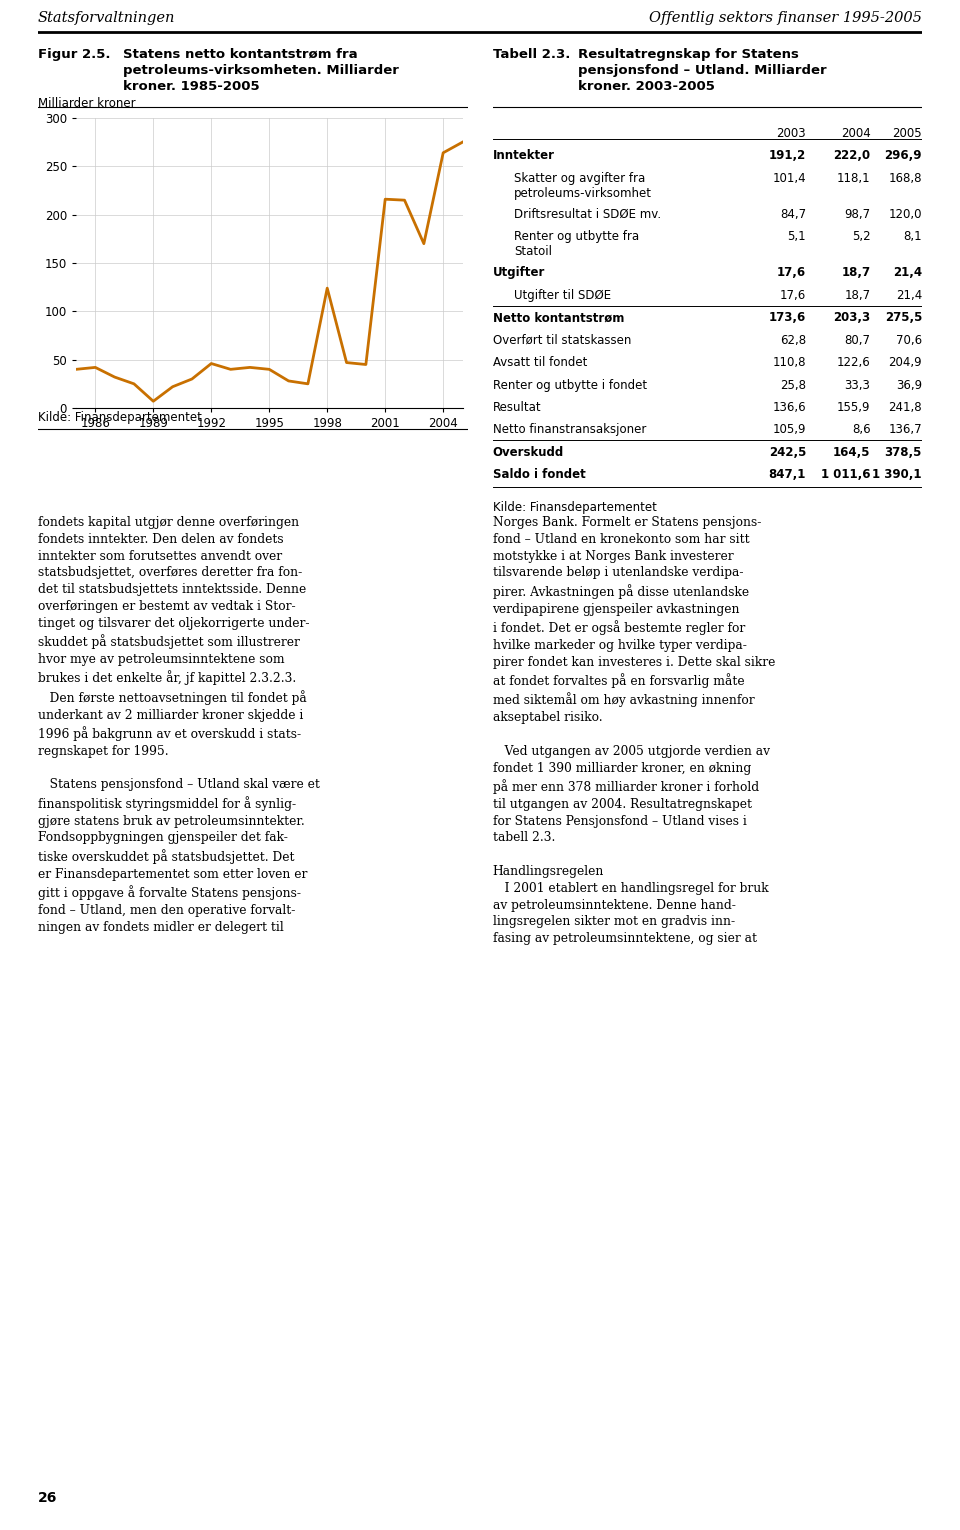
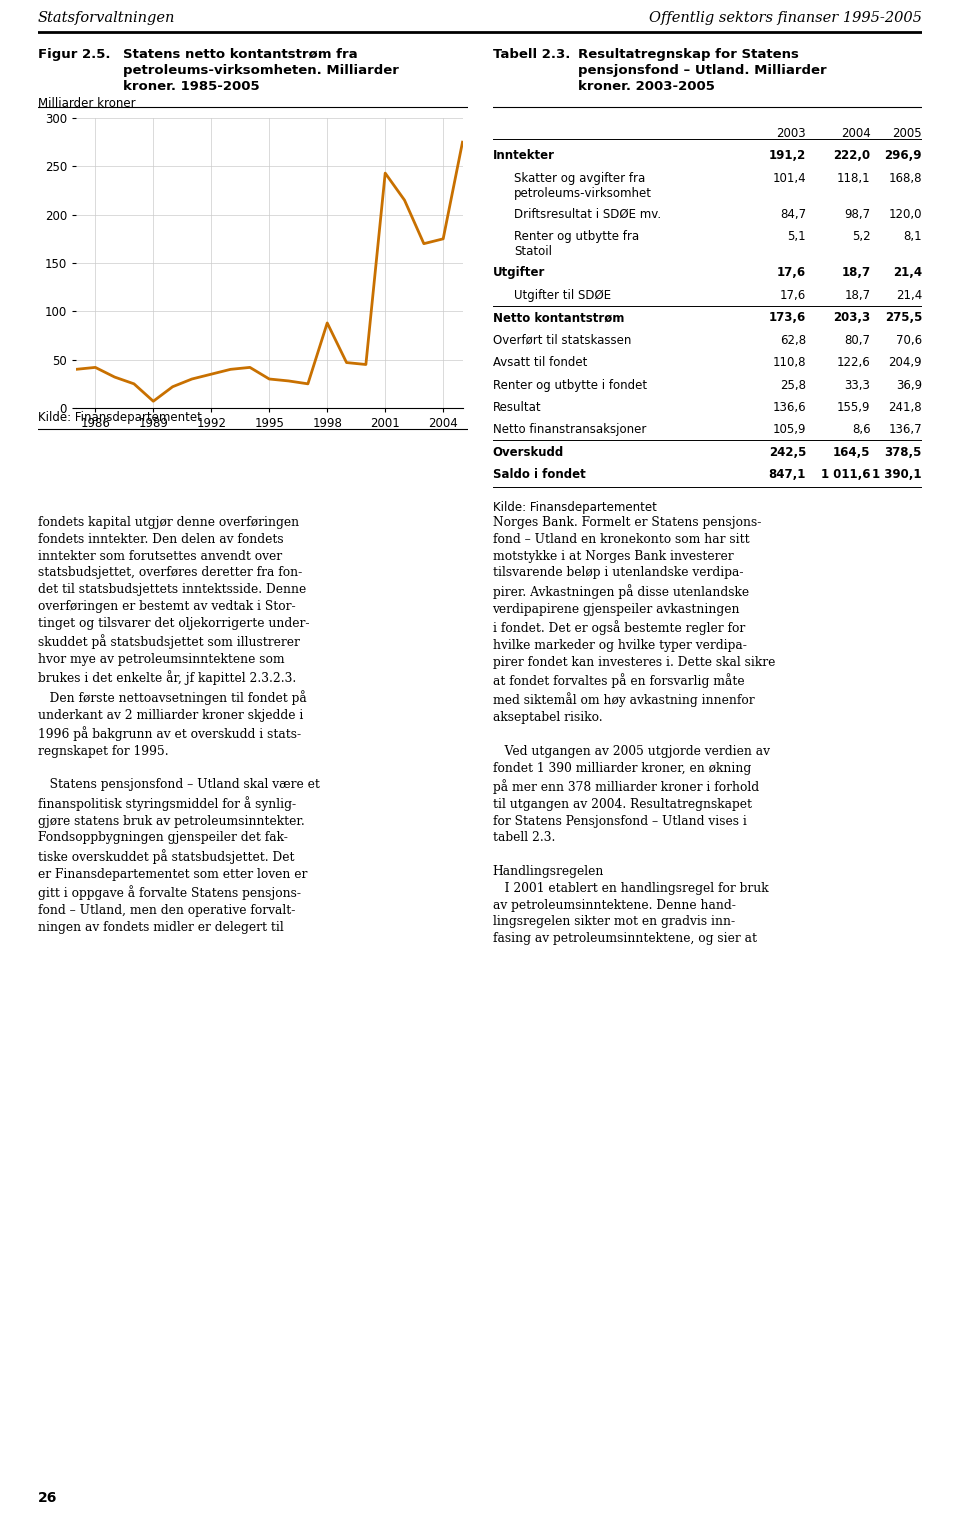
1992: 46 -> 35
1995: 40 -> 30
1998: 124 -> 88
2001: 216 -> 243
2004: 264 -> 175
